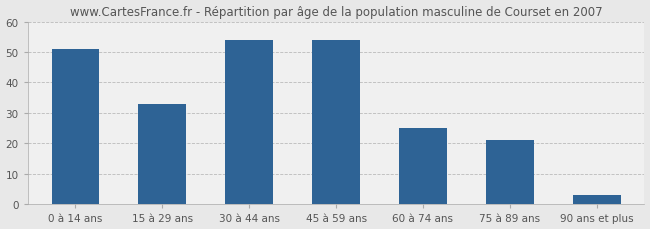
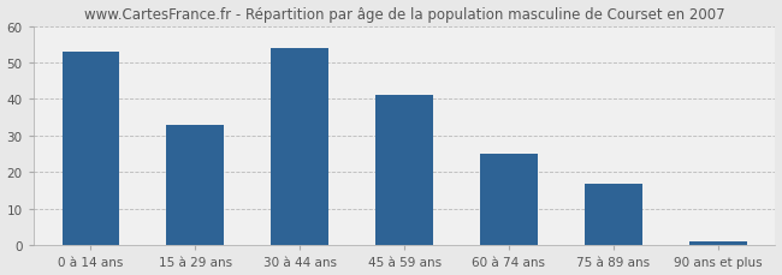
0 à 14 ans: 51 -> 53
45 à 59 ans: 54 -> 41
75 à 89 ans: 21 -> 17
90 ans et plus: 3 -> 1
